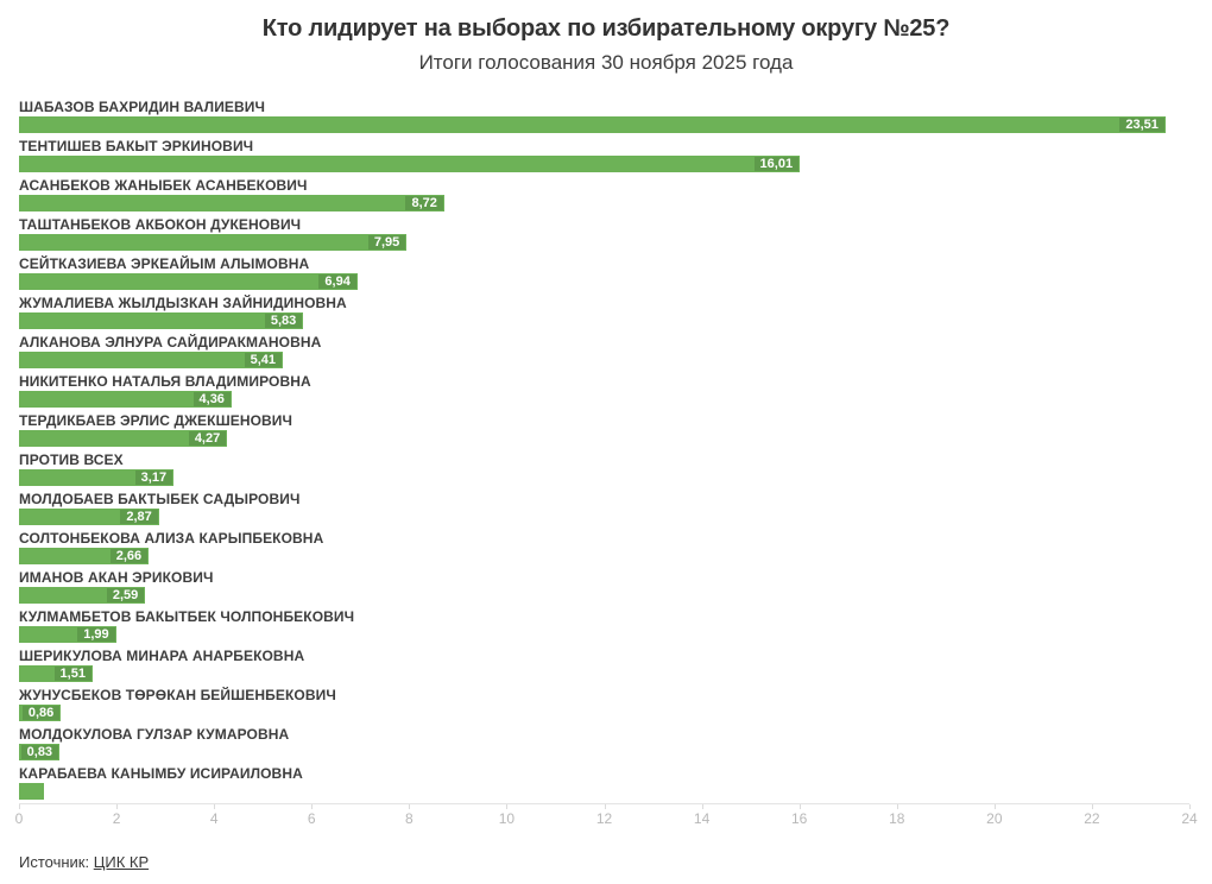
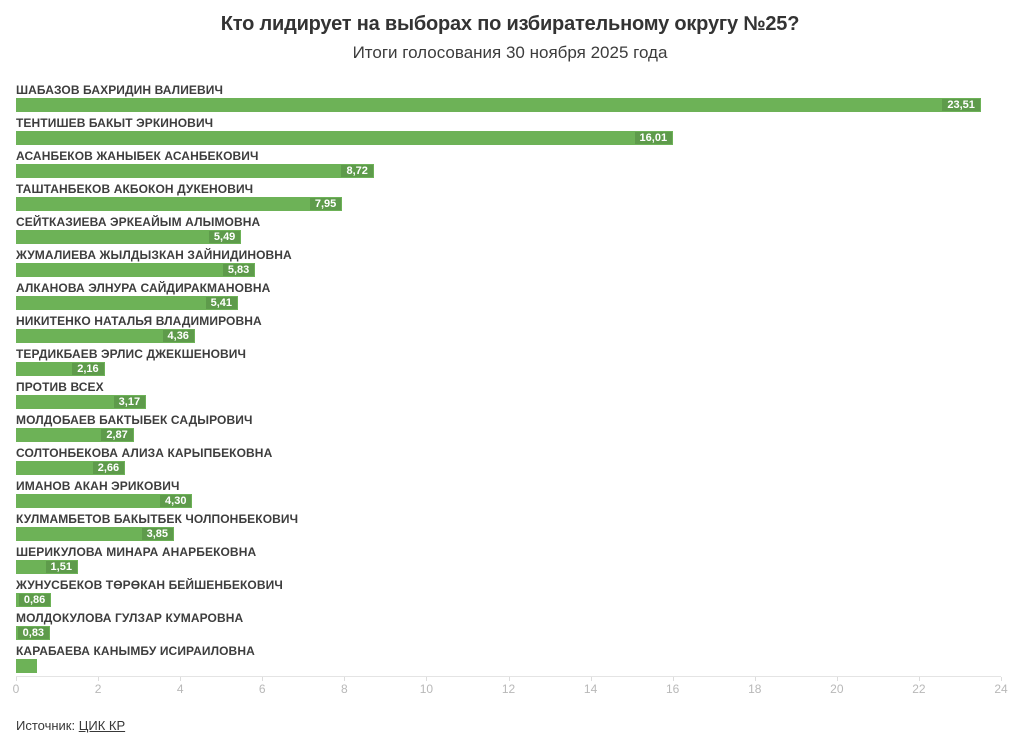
СЕЙТКАЗИЕВА ЭРКЕАЙЫМ АЛЫМОВНА: 6,94 -> 5,49
ТЕРДИКБАЕВ ЭРЛИС ДЖЕКШЕНОВИЧ: 4,27 -> 2,16
ИМАНОВ АКАН ЭРИКОВИЧ: 2,59 -> 4,30
КУЛМАМБЕТОВ БАКЫТБЕК ЧОЛПОНБЕКОВИЧ: 1,99 -> 3,85
